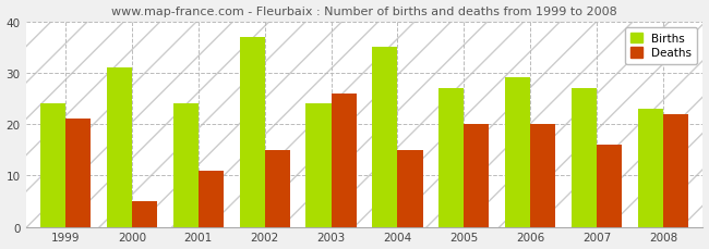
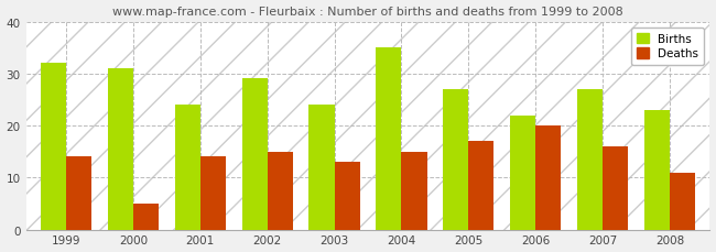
Births/1999: 24 -> 32
Deaths/1999: 21 -> 14
Deaths/2001: 11 -> 14
Births/2002: 37 -> 29
Deaths/2003: 26 -> 13
Deaths/2005: 20 -> 17
Births/2006: 29 -> 22
Deaths/2008: 22 -> 11
